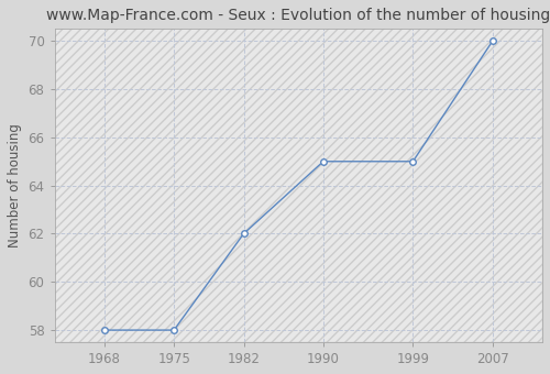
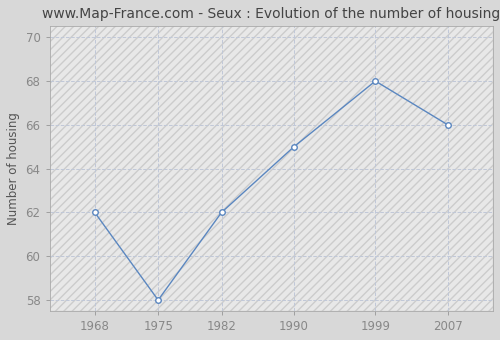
1968: 58 -> 62
1999: 65 -> 68
2007: 70 -> 66
